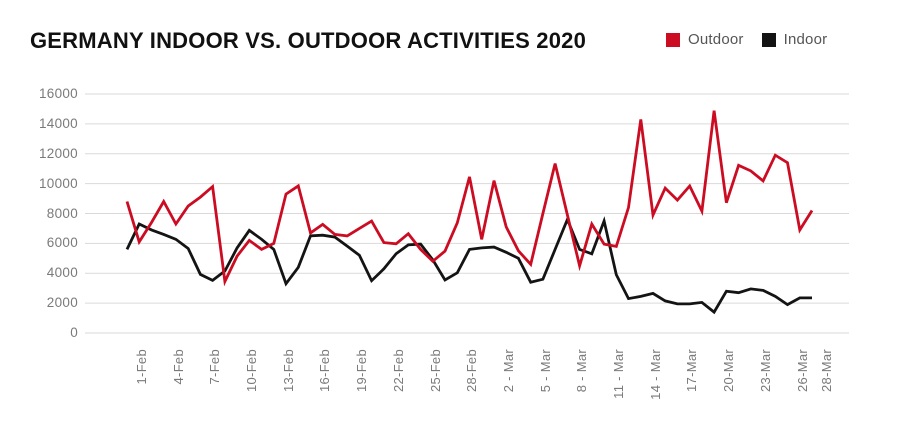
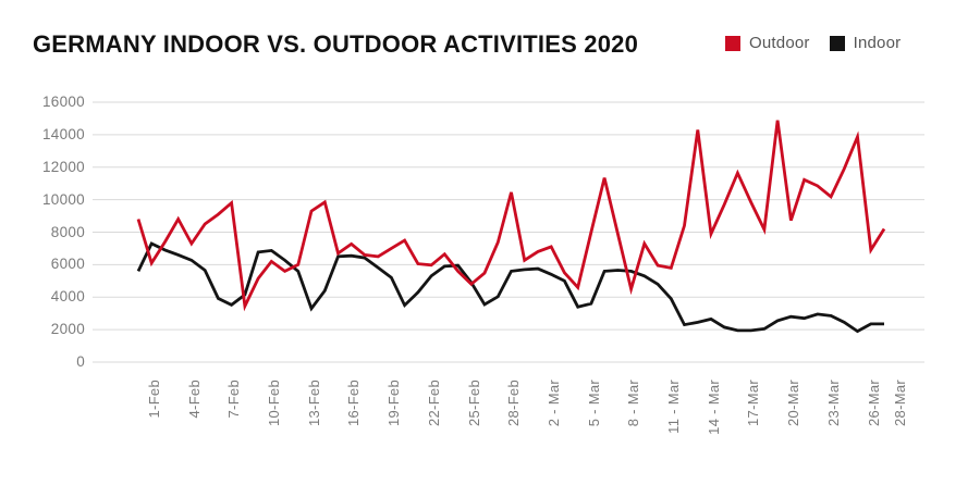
Indoor/10-Feb: 5700 -> 6800
Outdoor/2-Mar: 10200 -> 6800
Indoor/8-Mar: 7600 -> 5700
Indoor/11-Mar: 7500 -> 4800
Outdoor/17-Mar: 8900 -> 11600
Indoor/20-Mar: 1400 -> 2600
Outdoor/26-Mar: 11400 -> 13900
